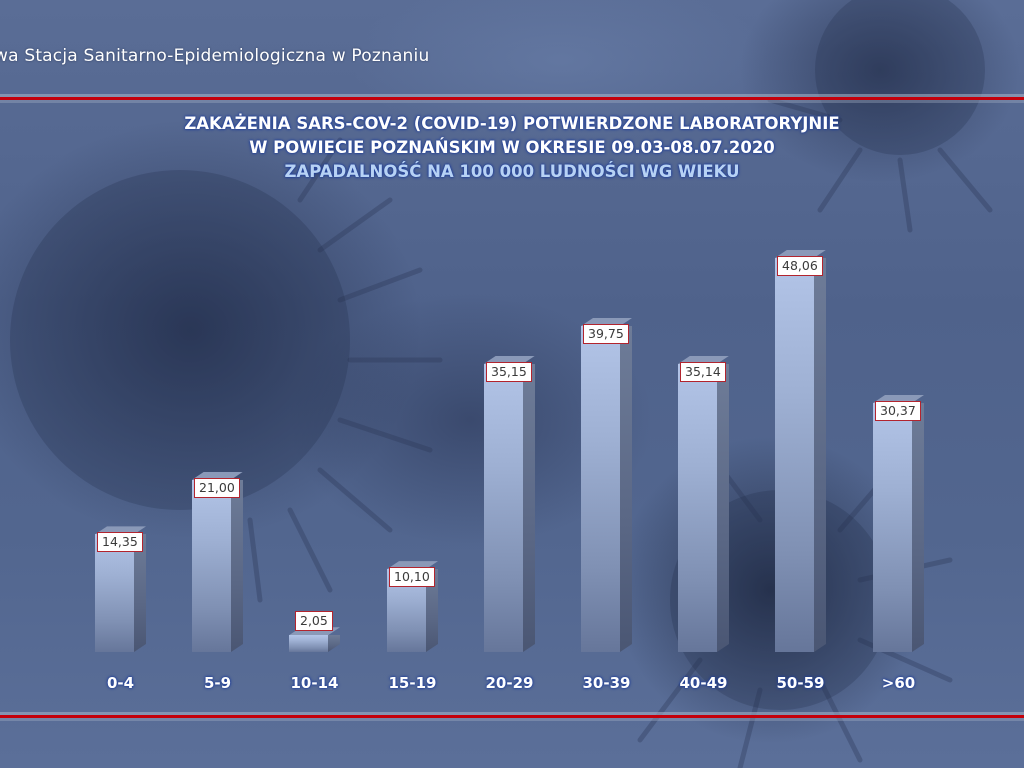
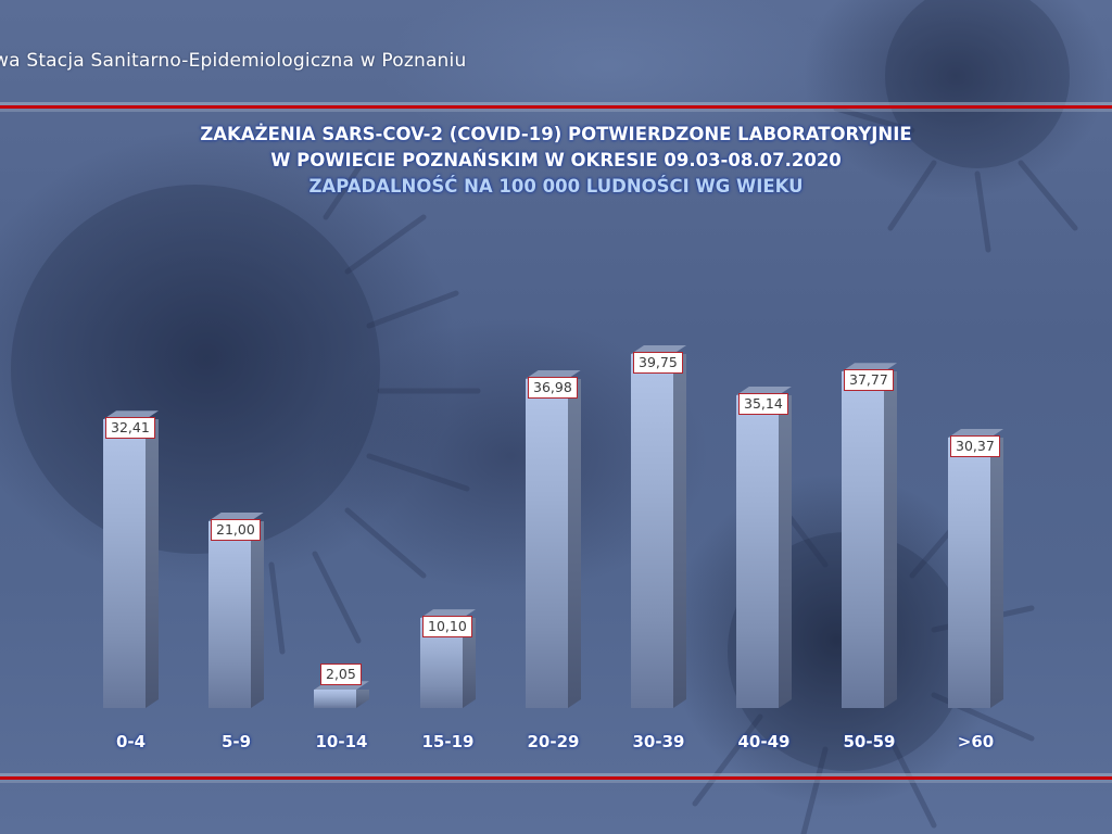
0-4: 14,35 -> 32,41
20-29: 35,15 -> 36,98
50-59: 48,06 -> 37,77
